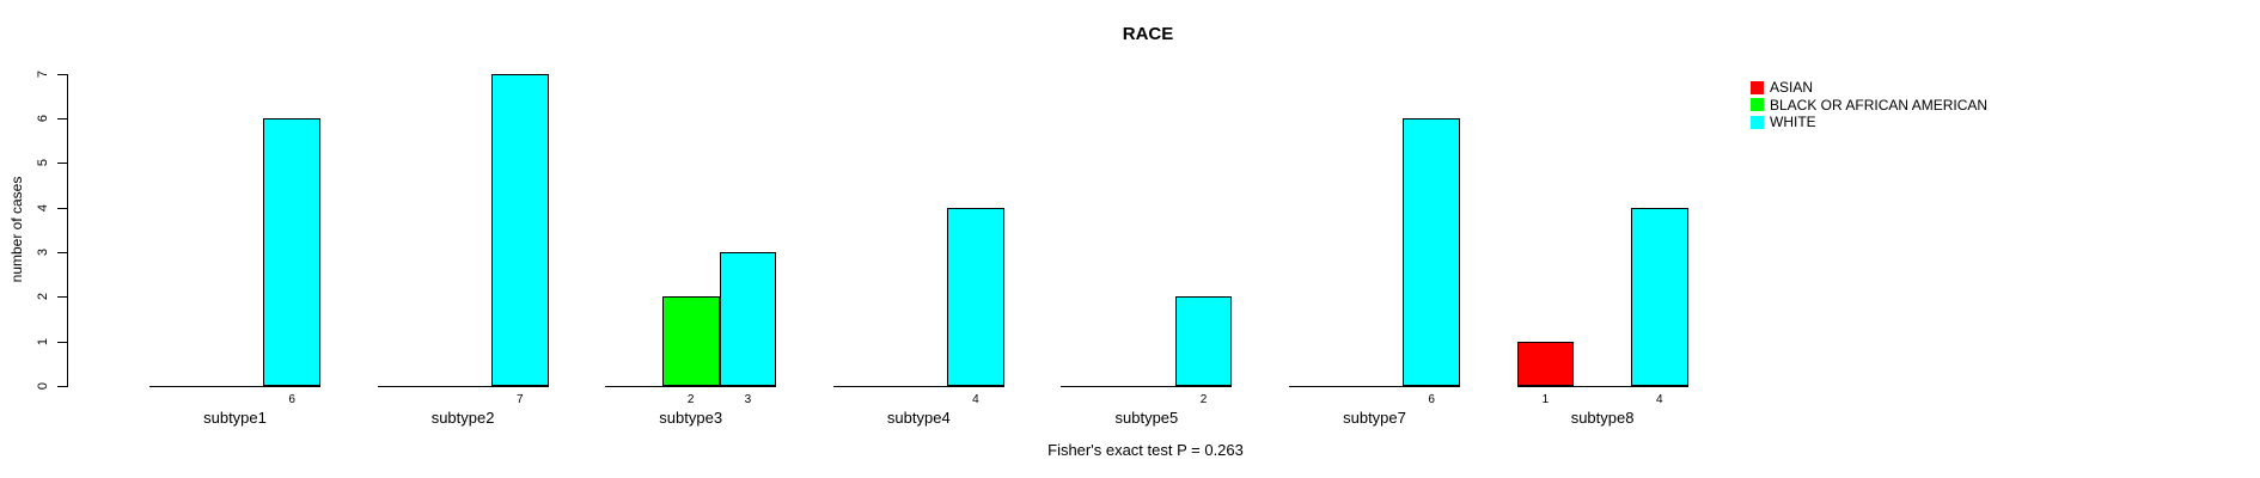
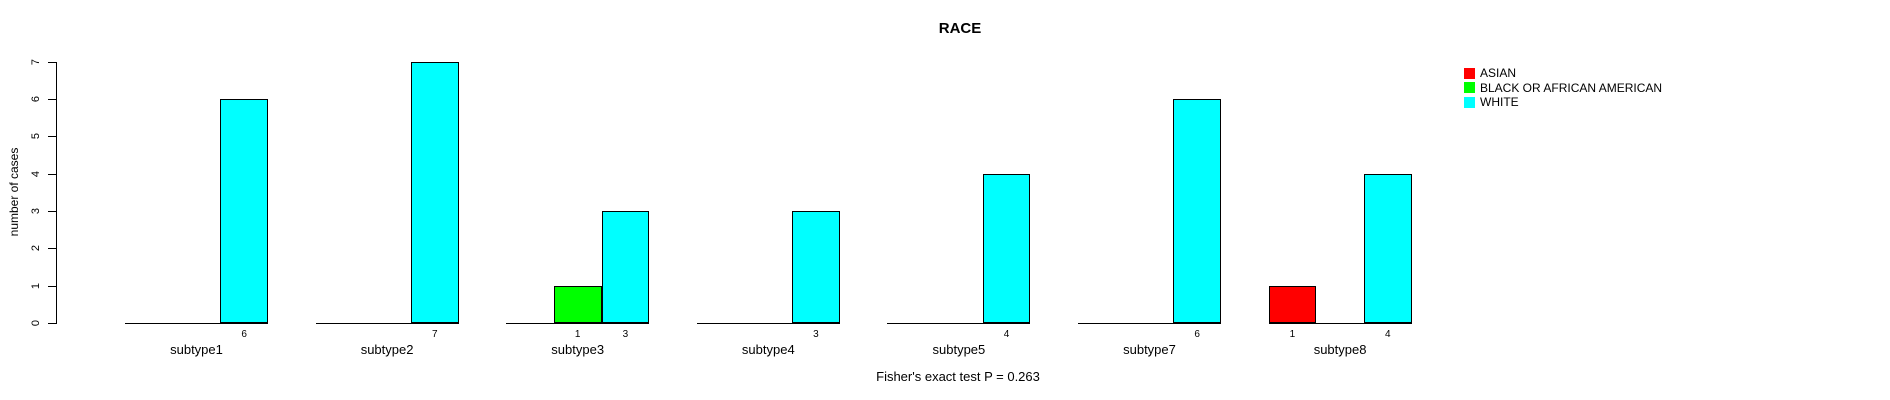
BLACK OR AFRICAN AMERICAN/subtype3: 2 -> 1
WHITE/subtype4: 4 -> 3
WHITE/subtype5: 2 -> 4
